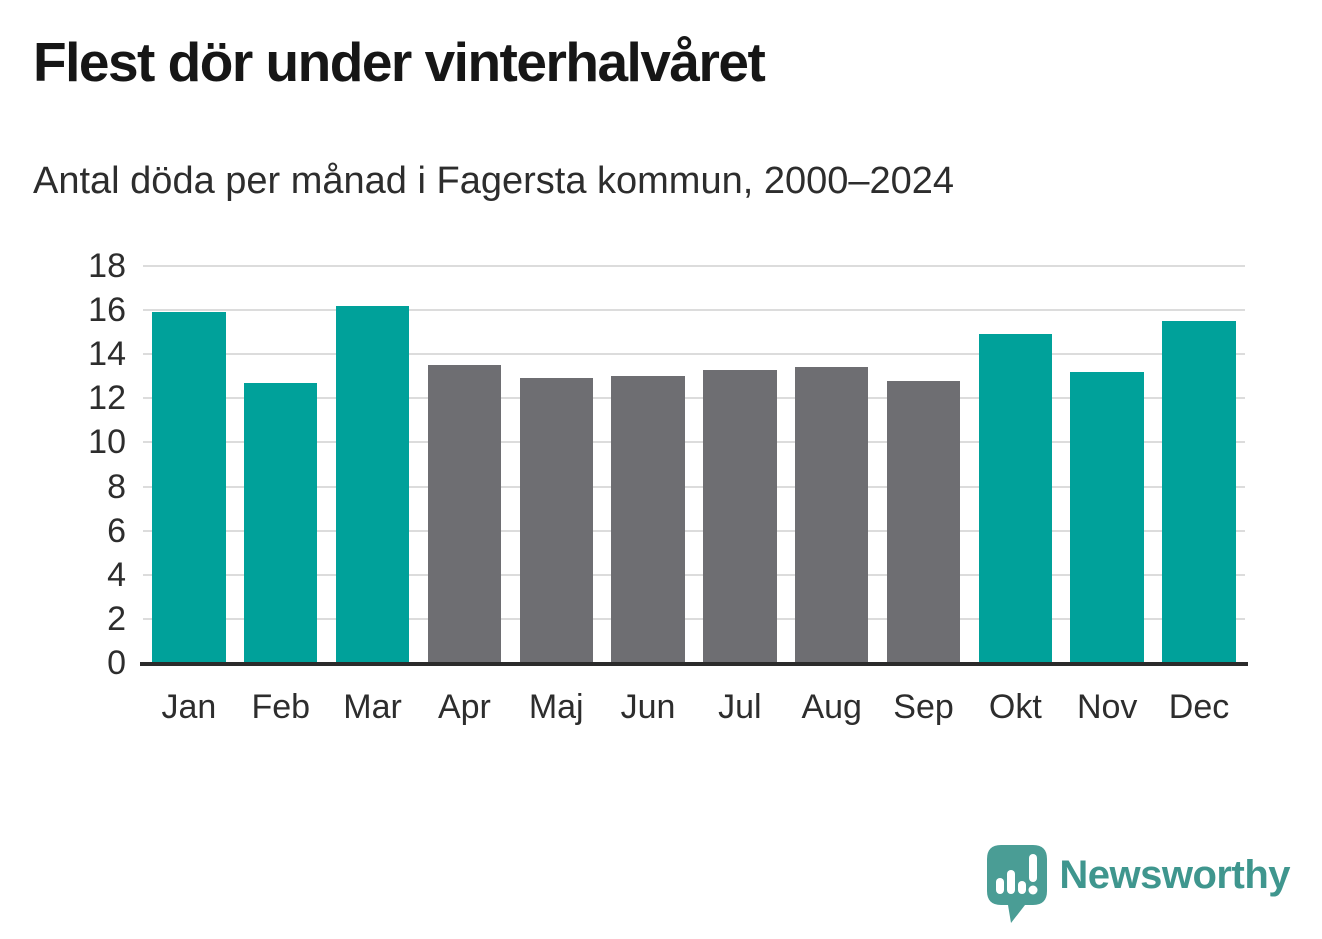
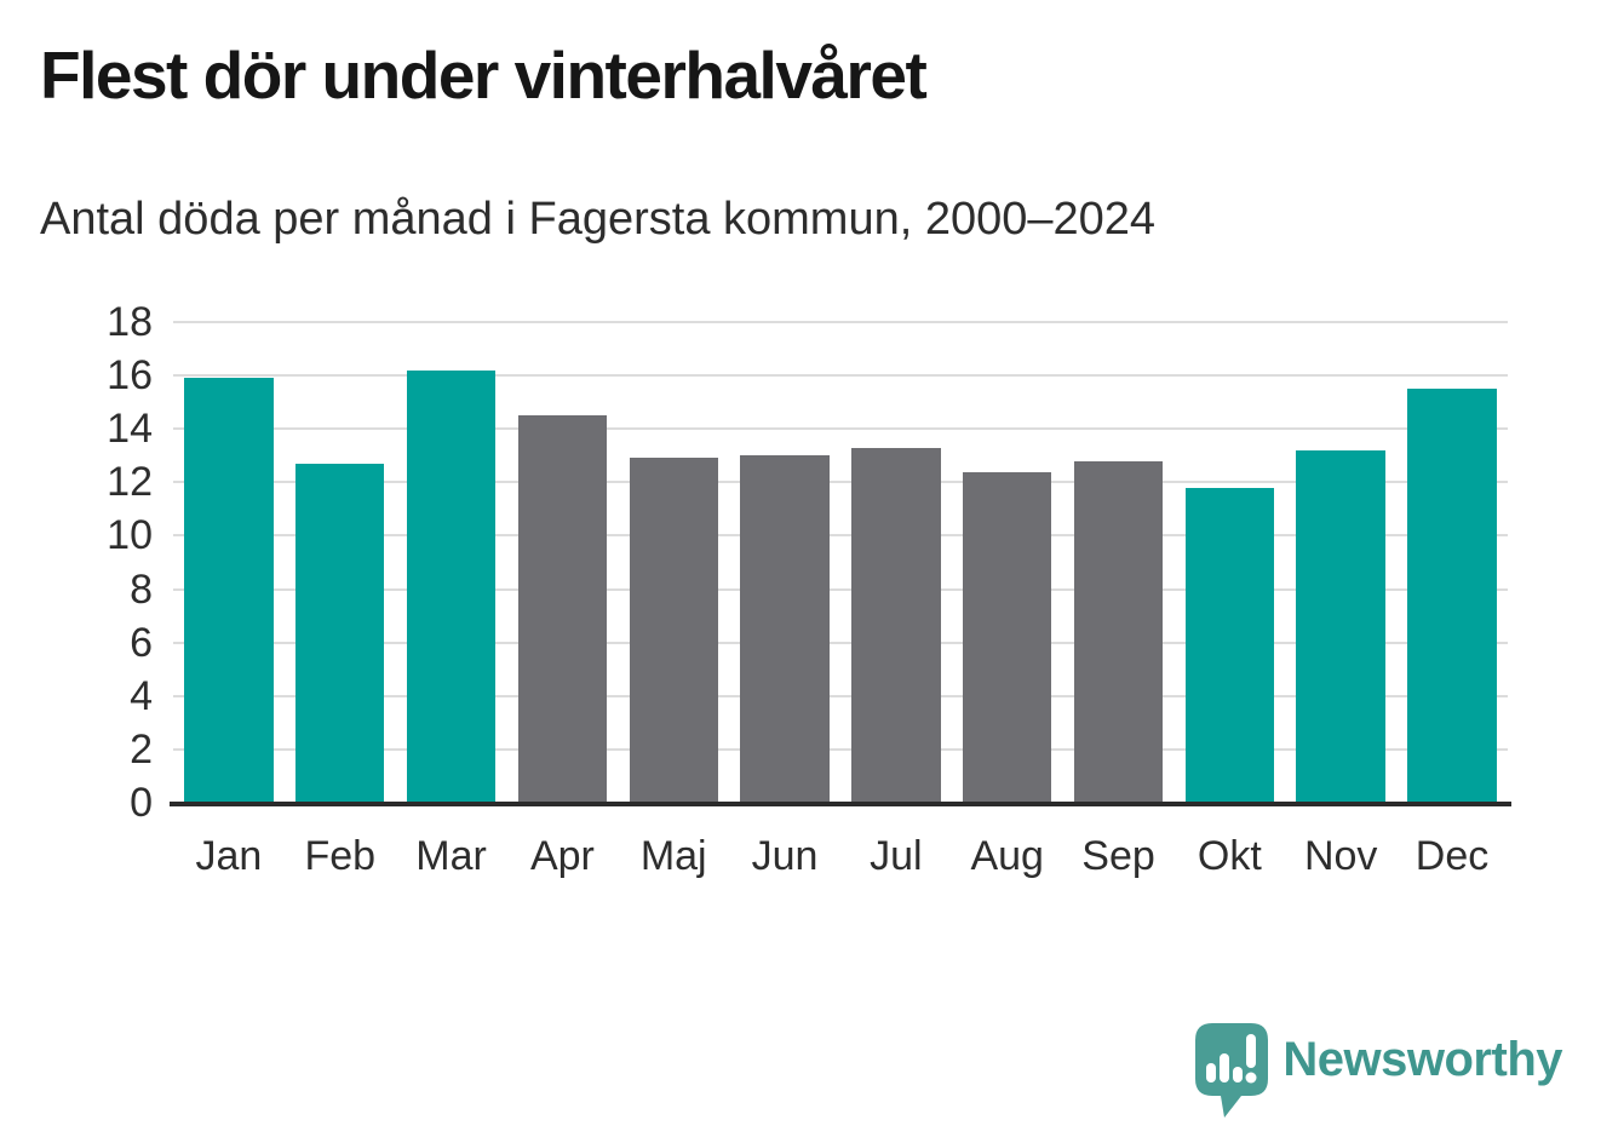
Apr: 13.5 -> 14.5
Aug: 13.4 -> 12.4
Okt: 14.9 -> 11.8
